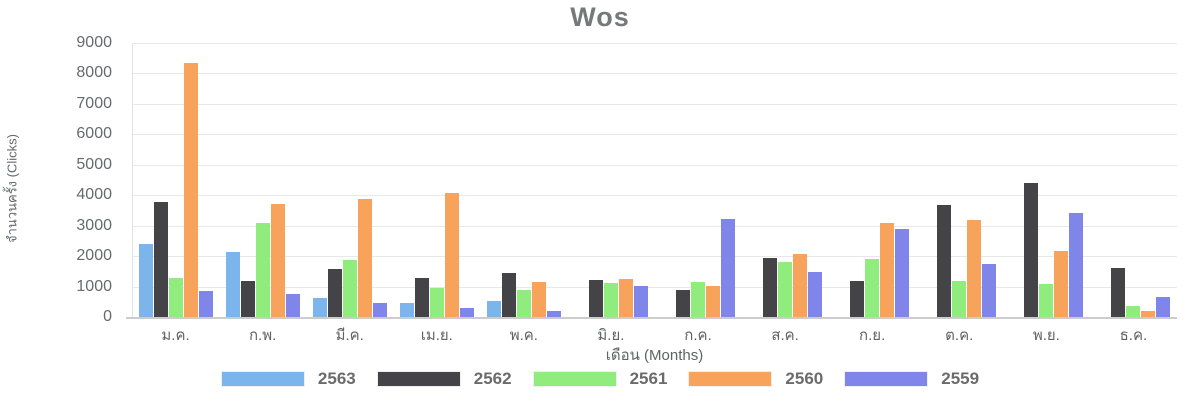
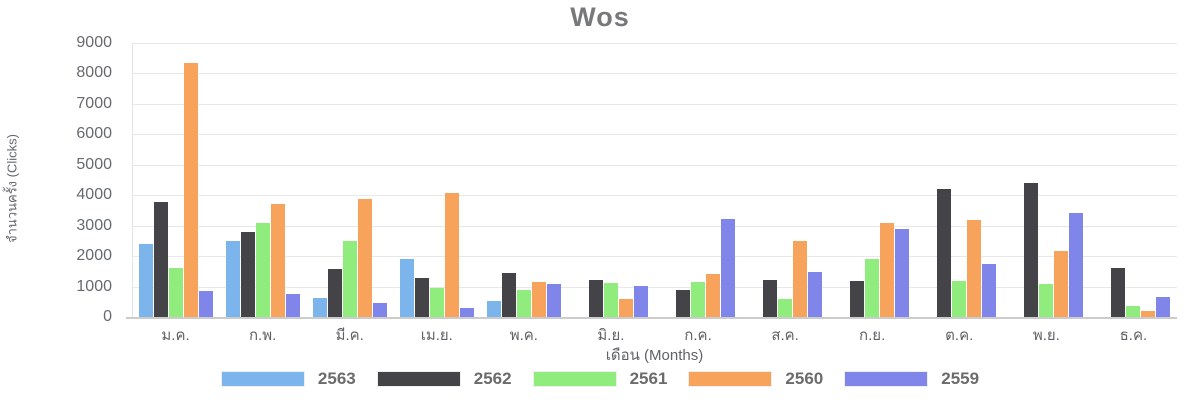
2561/ม.ค.: 1300 -> 1600
2563/ก.พ.: 2100 -> 2500
2562/ก.พ.: 1200 -> 2800
2561/มี.ค.: 1900 -> 2500
2563/เม.ย.: 500 -> 1900
2559/พ.ค.: 200 -> 1100
2560/มิ.ย.: 1200 -> 600
2560/ก.ค.: 1000 -> 1400
2562/ส.ค.: 2000 -> 1200
2561/ส.ค.: 1800 -> 600
2560/ส.ค.: 2100 -> 2500
2562/ต.ค.: 3700 -> 4200
